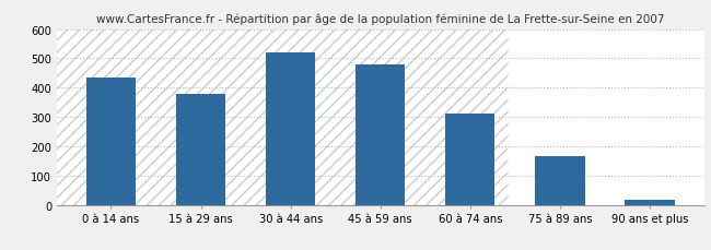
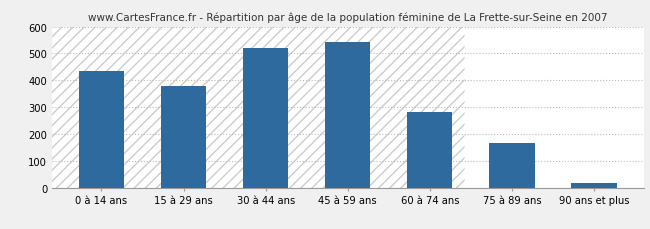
45 à 59 ans: 480 -> 542
60 à 74 ans: 310 -> 283
